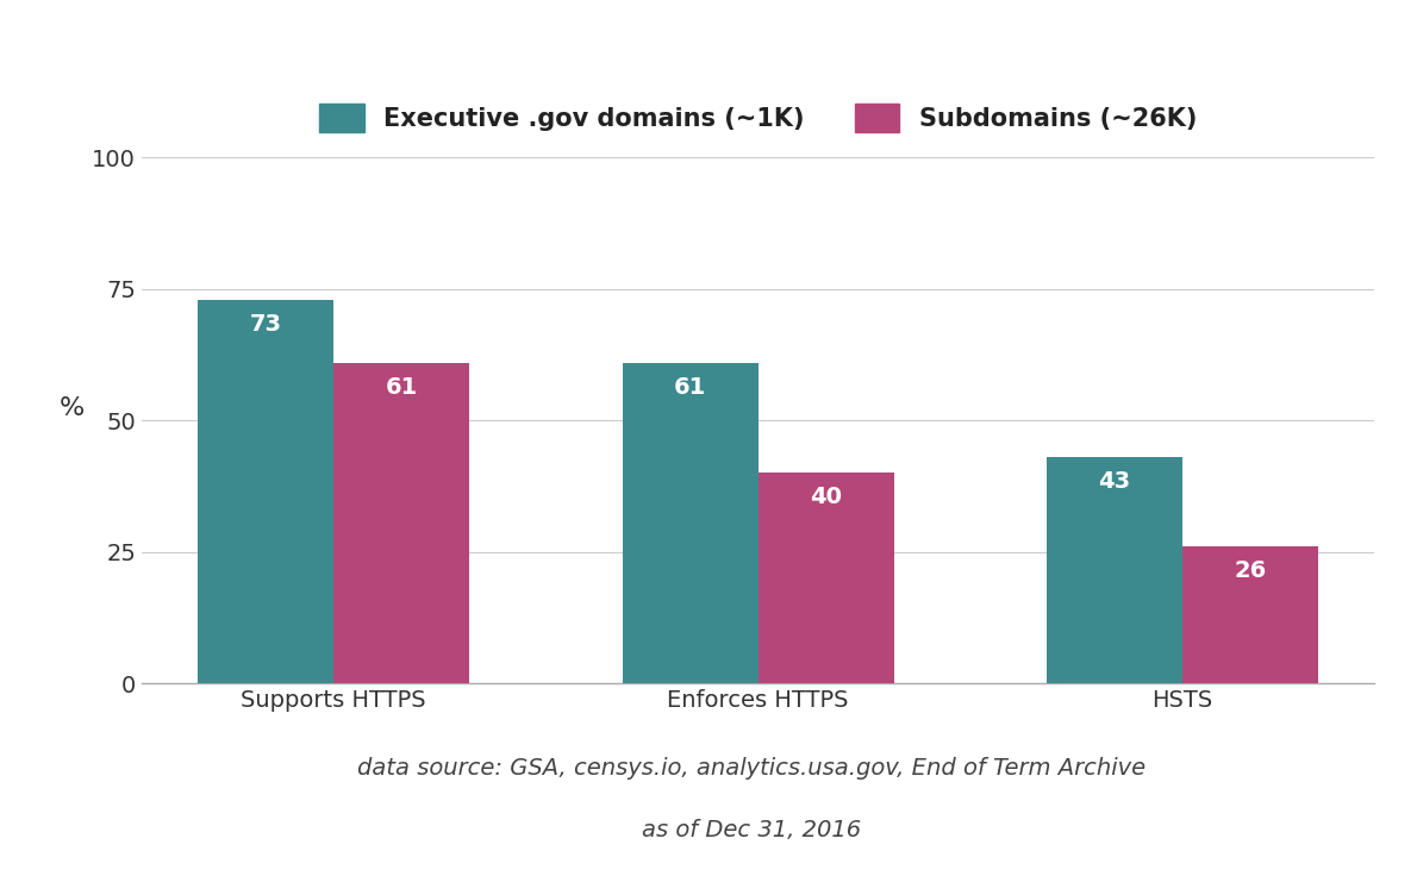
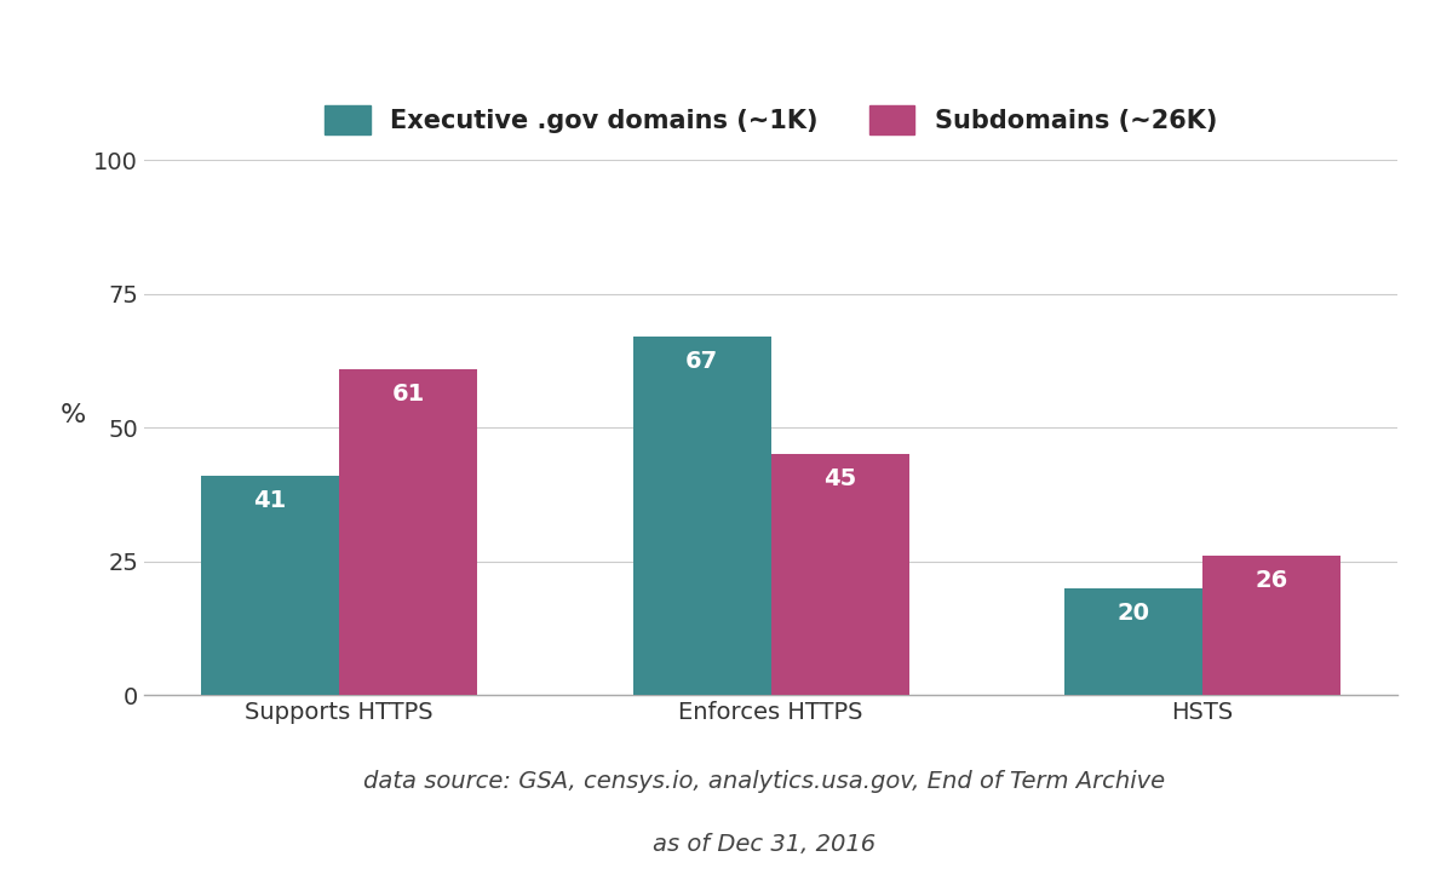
Executive .gov domains (~1K)/Supports HTTPS: 73 -> 41
Executive .gov domains (~1K)/Enforces HTTPS: 61 -> 67
Subdomains (~26K)/Enforces HTTPS: 40 -> 45
Executive .gov domains (~1K)/HSTS: 43 -> 20
